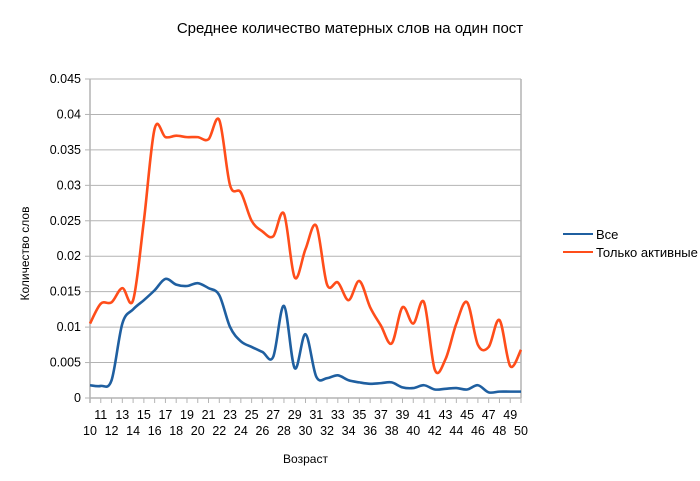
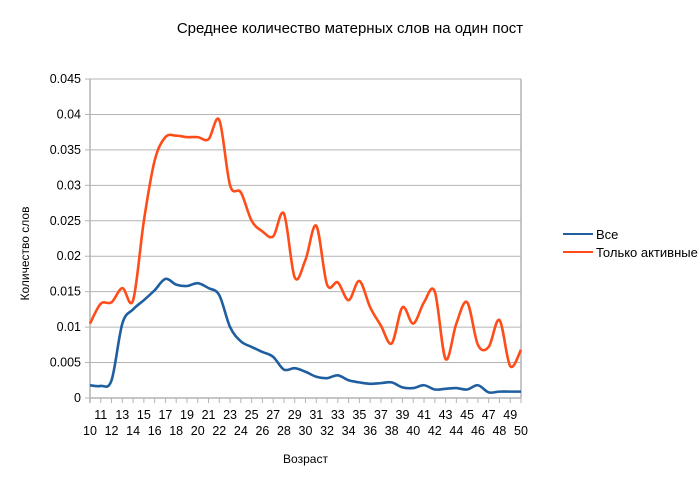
Только активные/16: 0.038 -> 0.034
Все/28: 0.013 -> 0.004
Все/30: 0.009 -> 0.004
Только активные/30: 0.021 -> 0.019
Только активные/42: 0.004 -> 0.015
